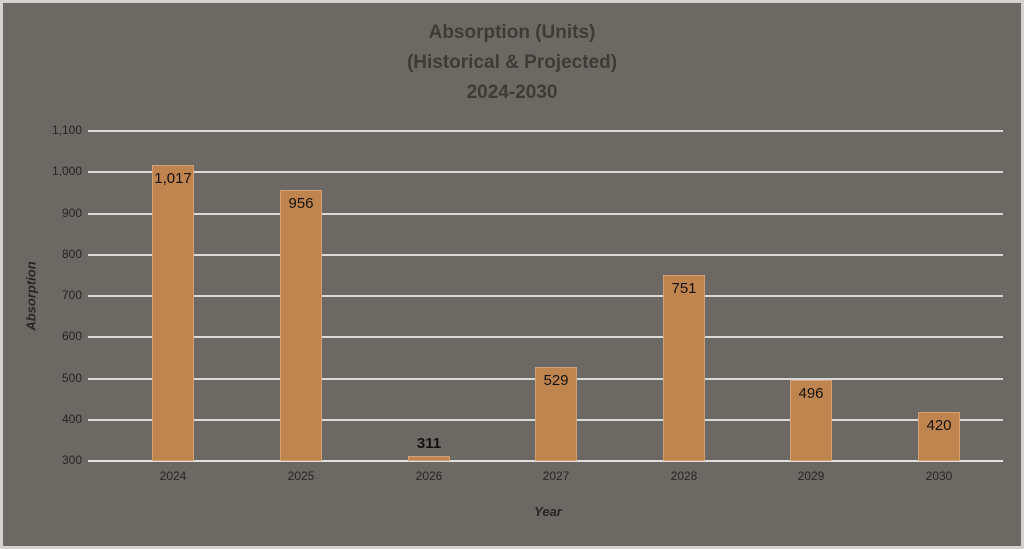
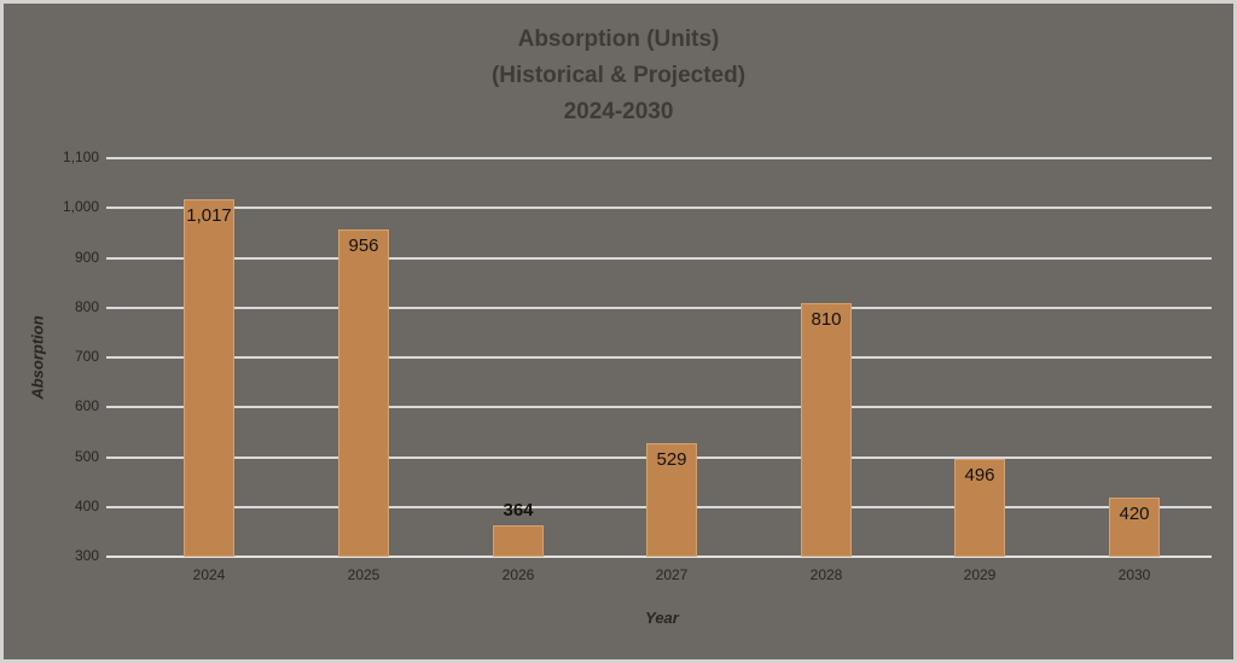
2026: 311 -> 364
2028: 751 -> 810
